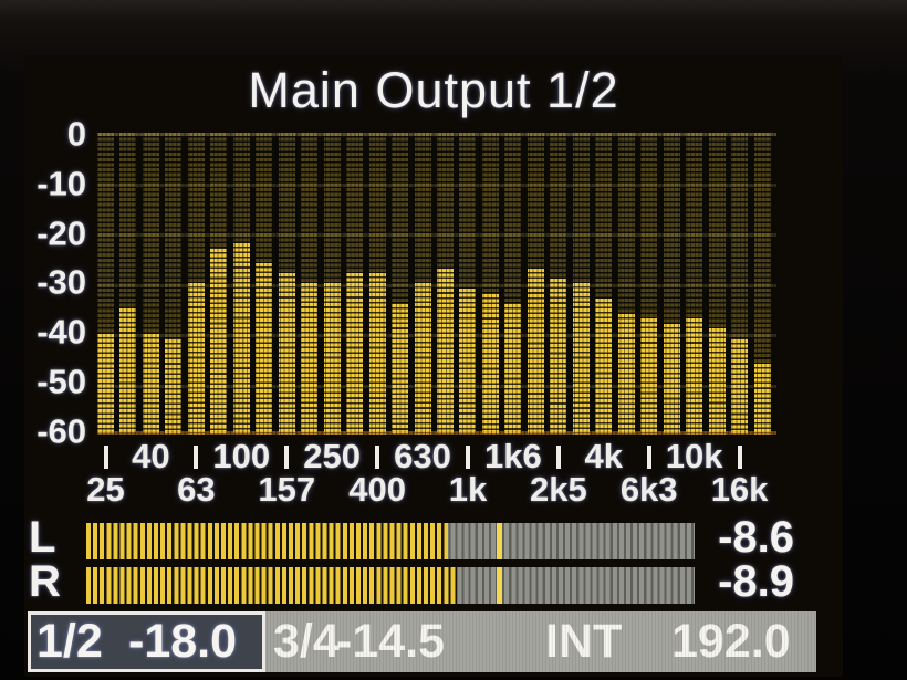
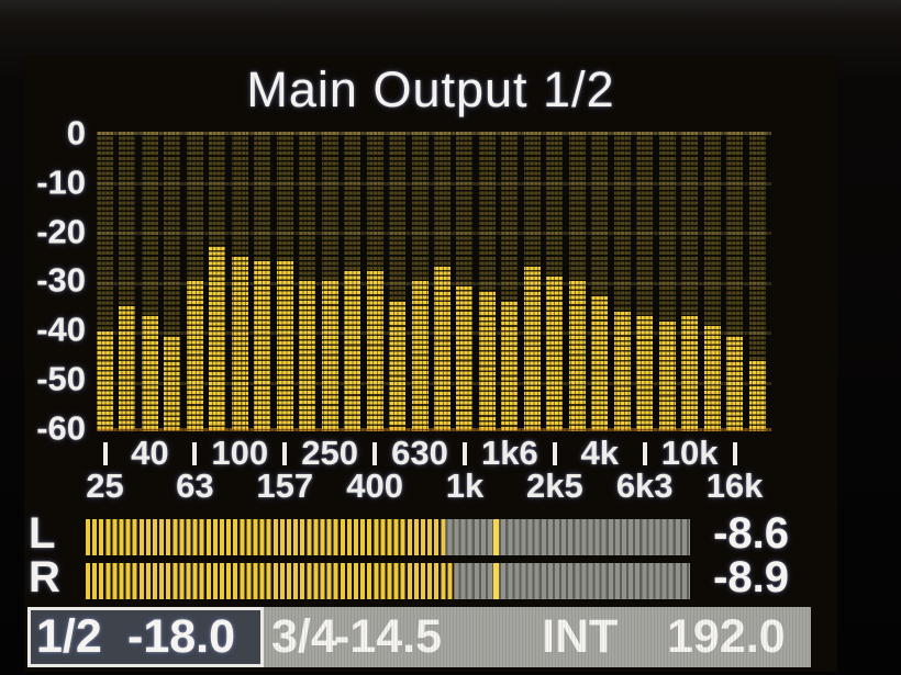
40: -40 -> -37
100: -22 -> -25
157: -28 -> -26
